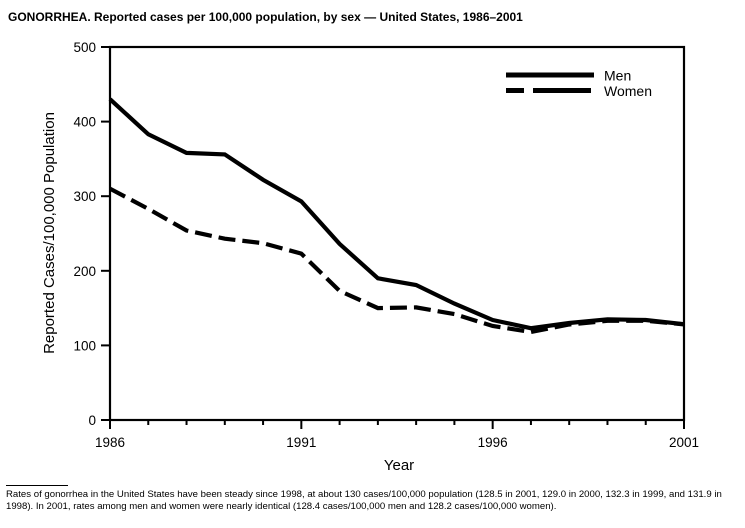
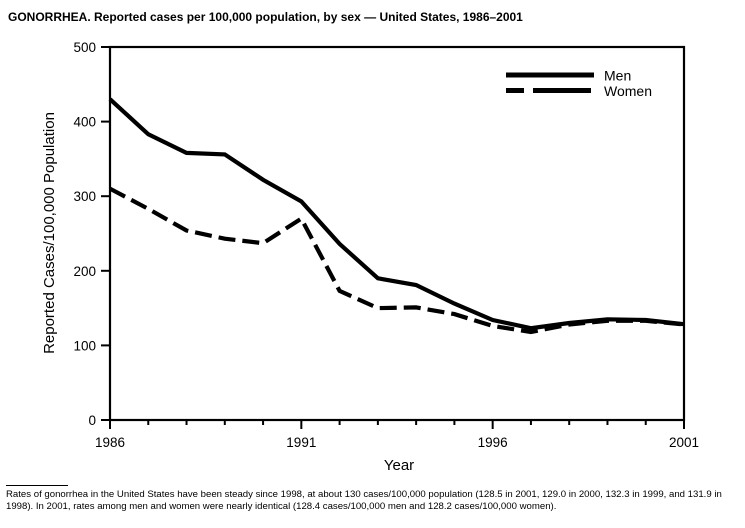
Women/1991: 220 -> 270
